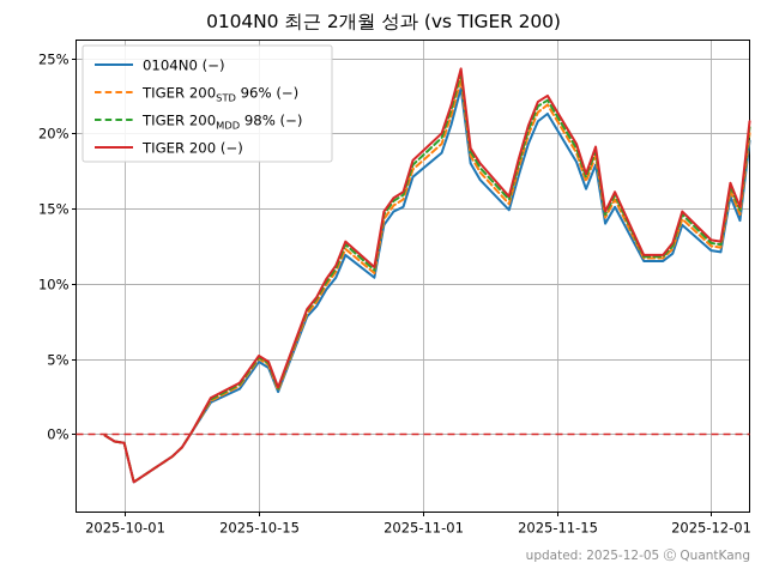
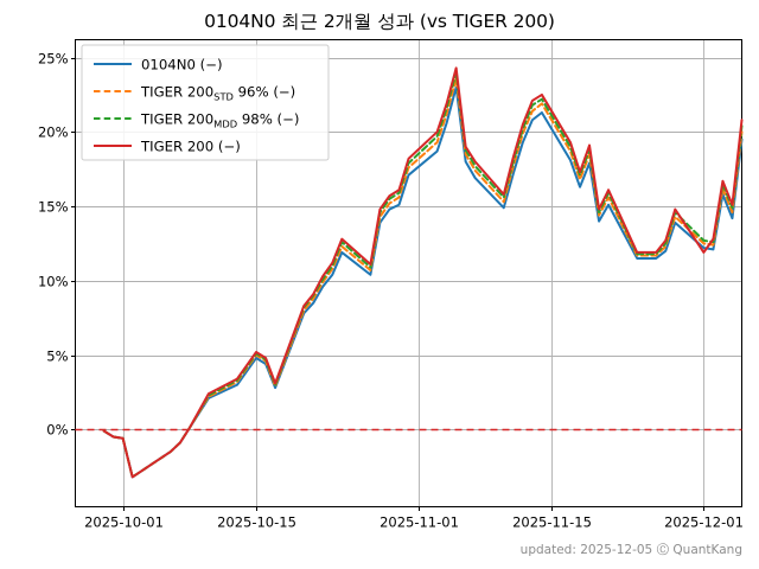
TIGER 200 (−)/2025-12-01: 12.9% -> 11.9%
